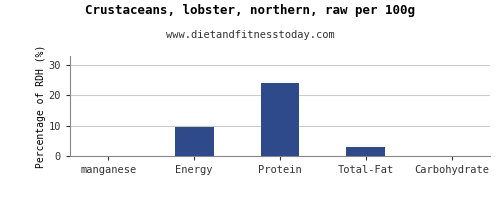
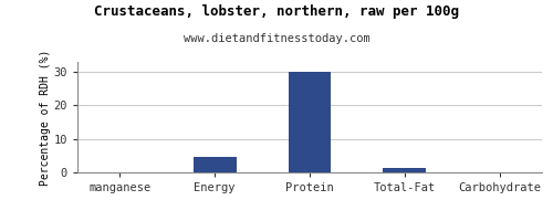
Energy: 9.5 -> 4.5
Protein: 24.0 -> 30.0
Total-Fat: 3.0 -> 1.2
